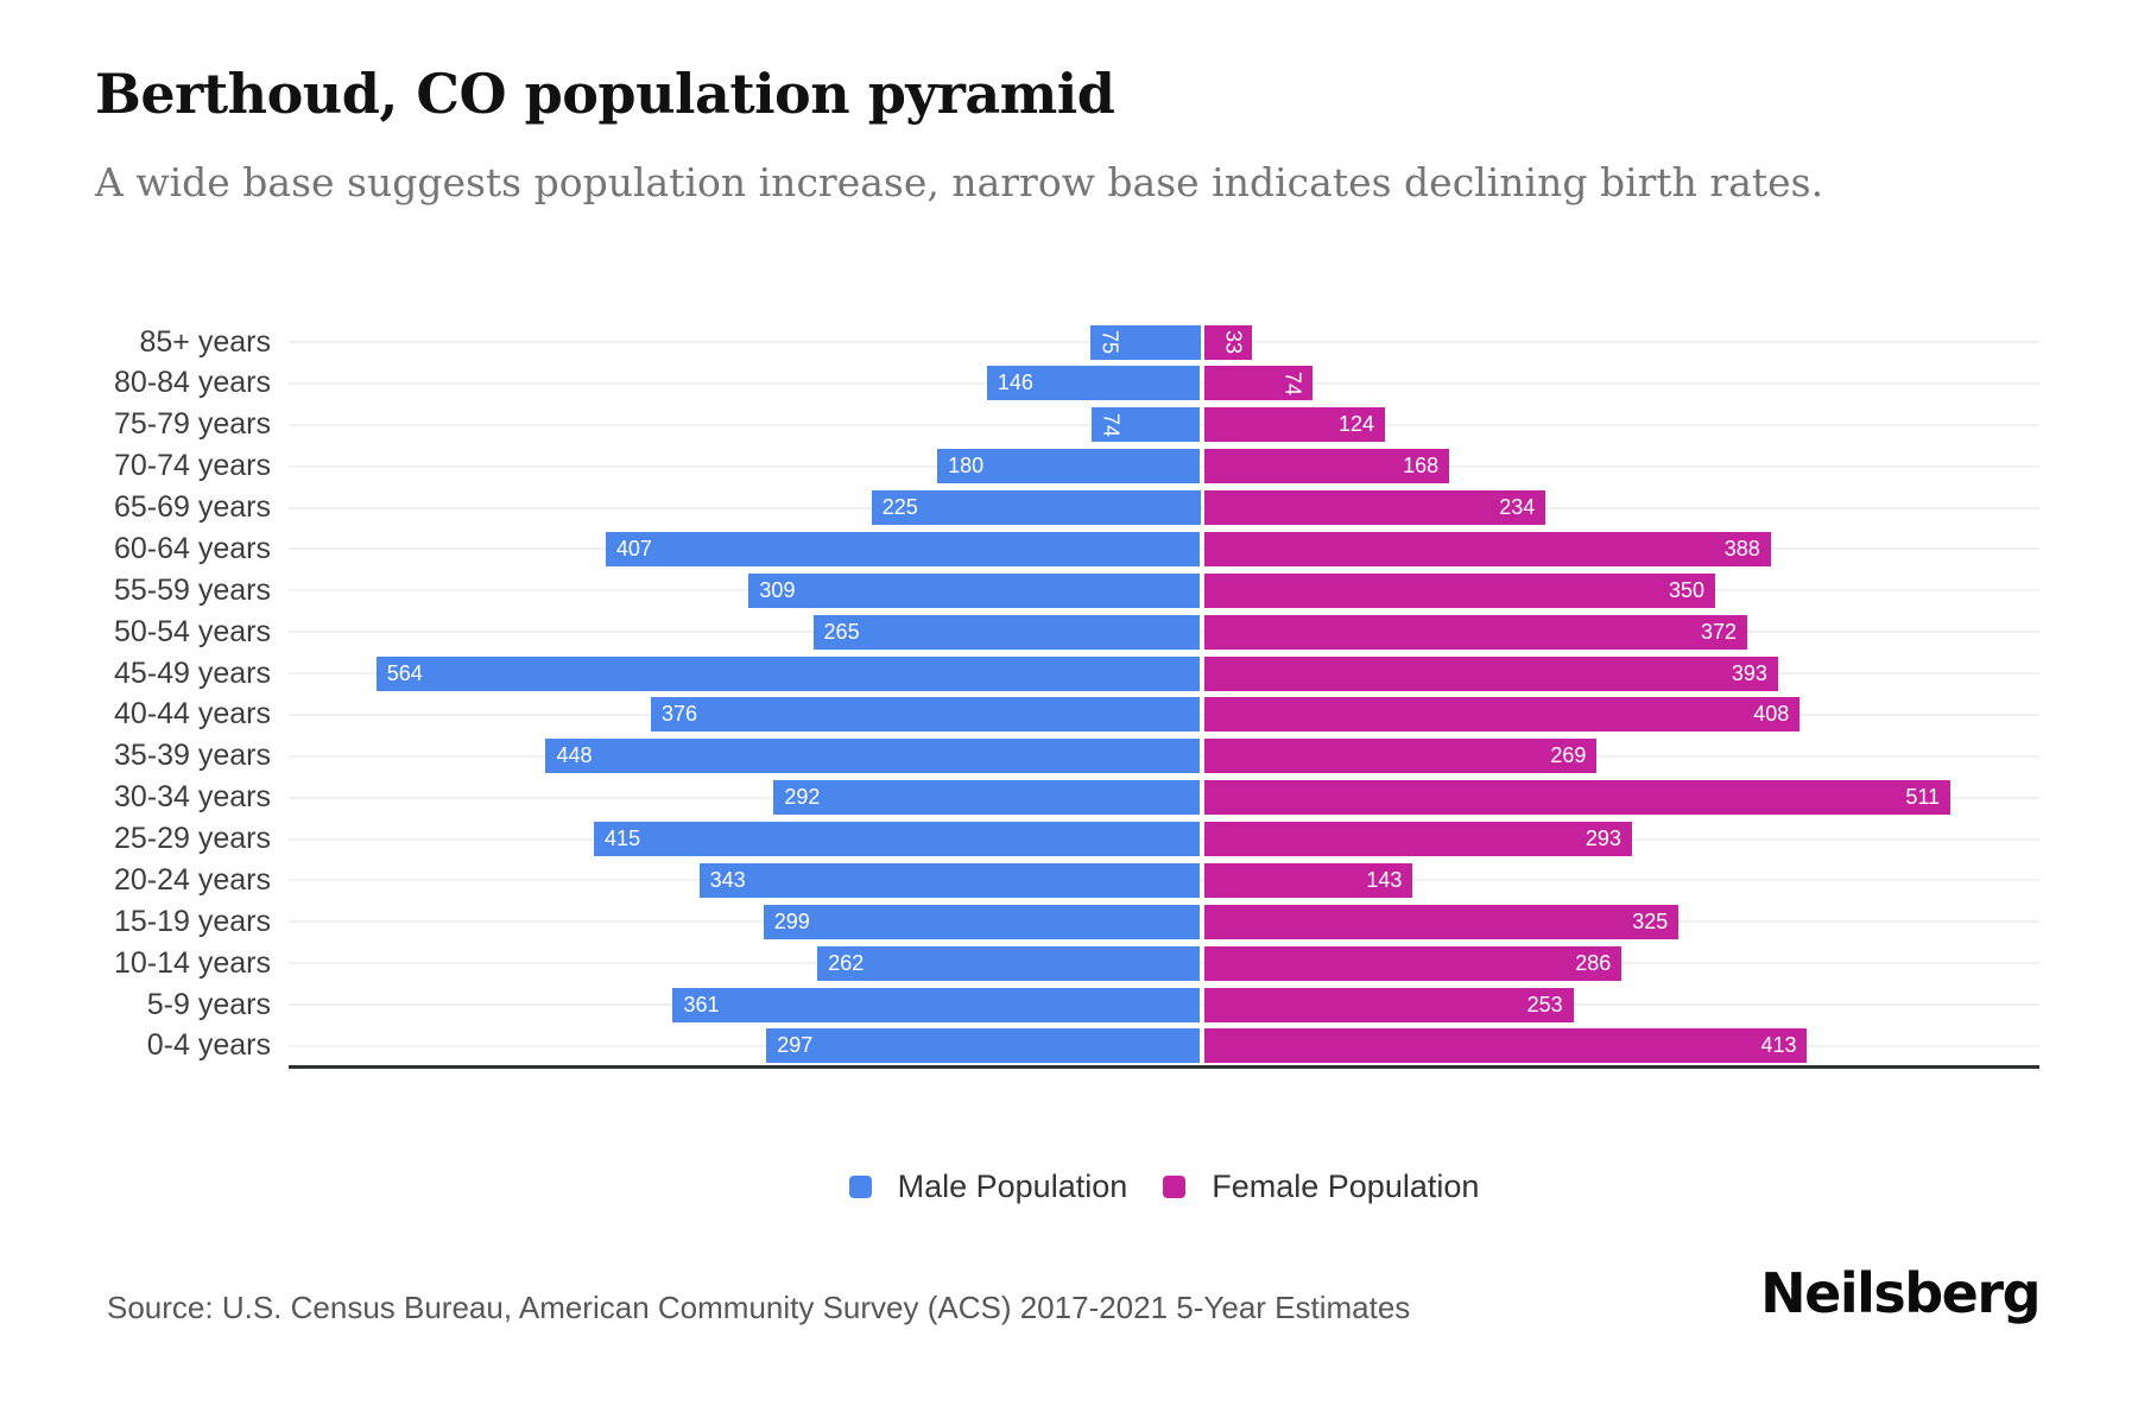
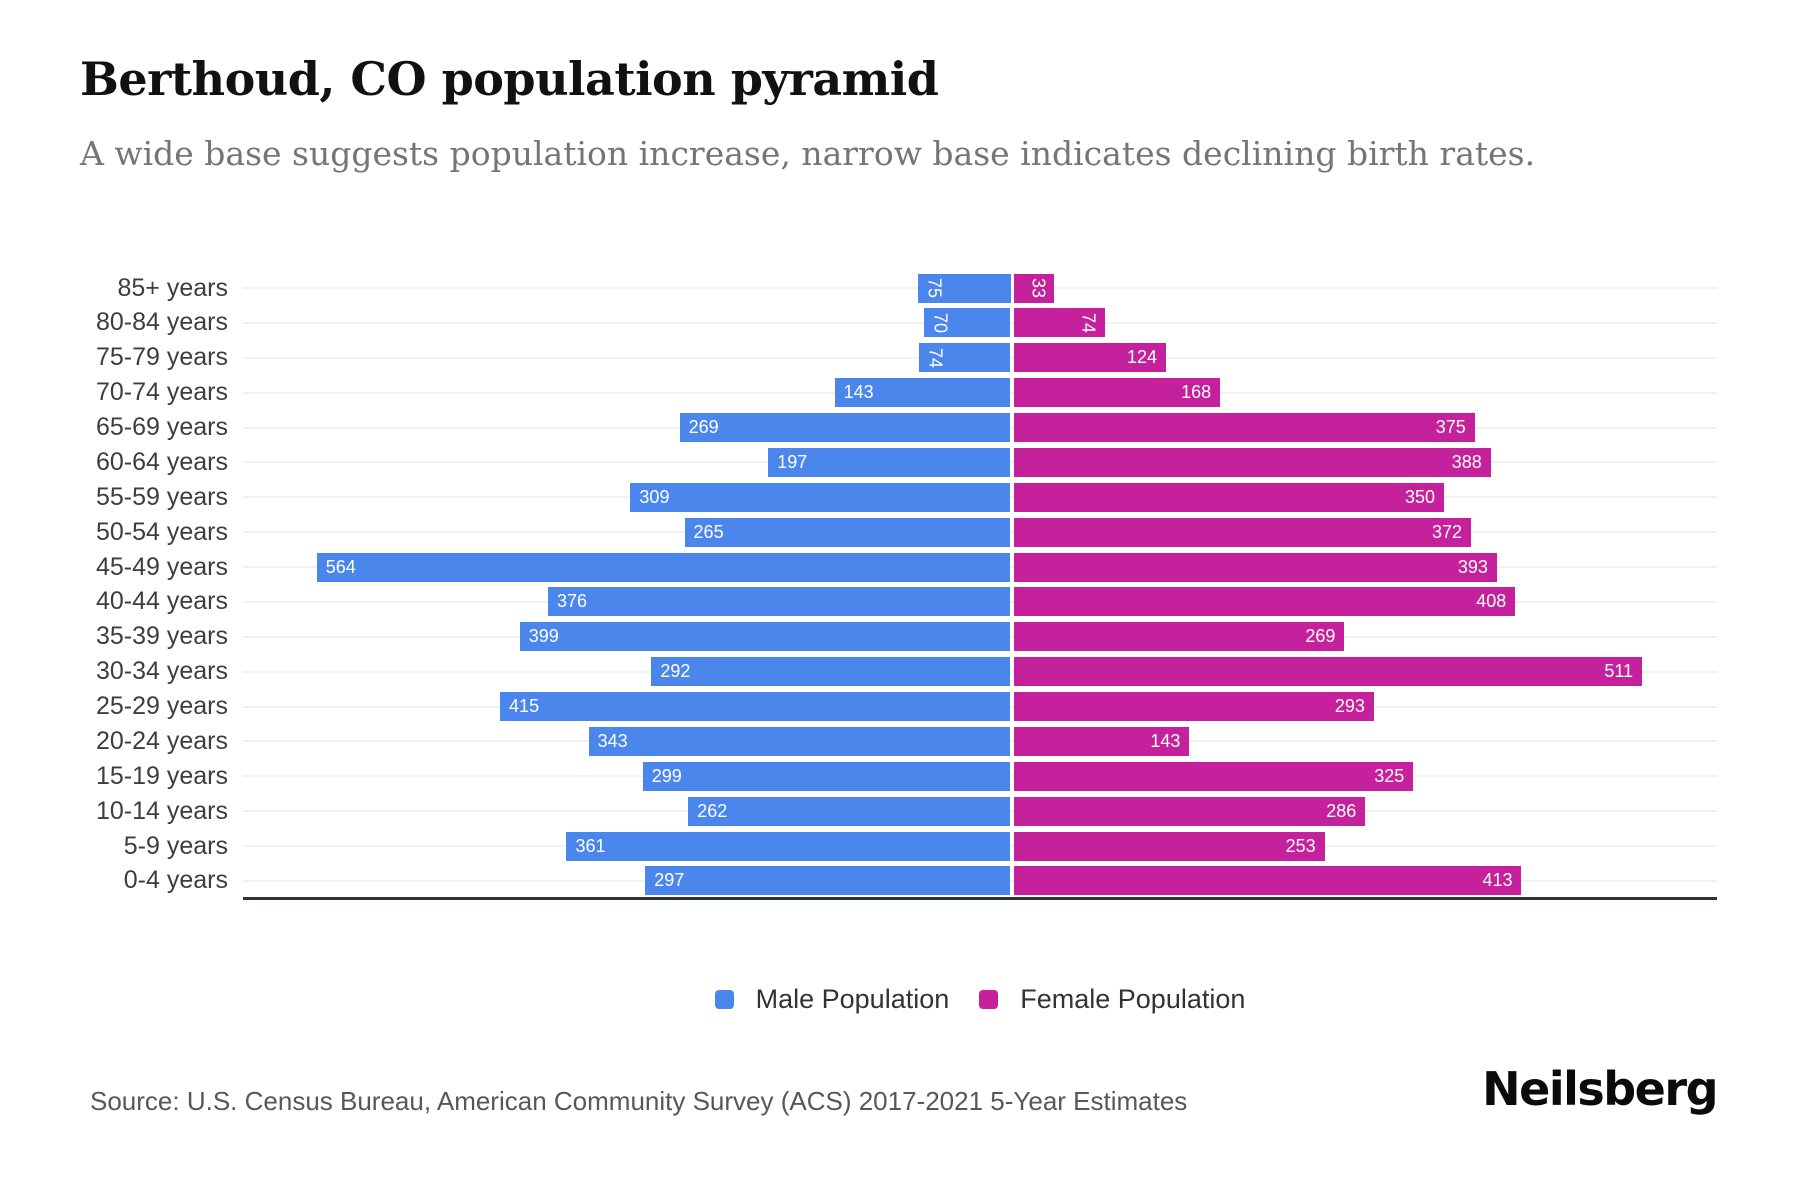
Male Population/80-84 years: 146 -> 70
Male Population/70-74 years: 180 -> 143
Male Population/65-69 years: 225 -> 269
Female Population/65-69 years: 234 -> 375
Male Population/60-64 years: 407 -> 197
Male Population/35-39 years: 448 -> 399
